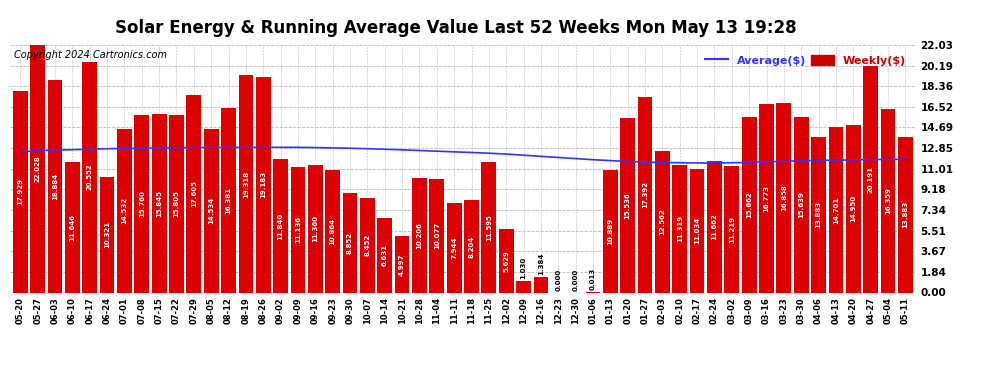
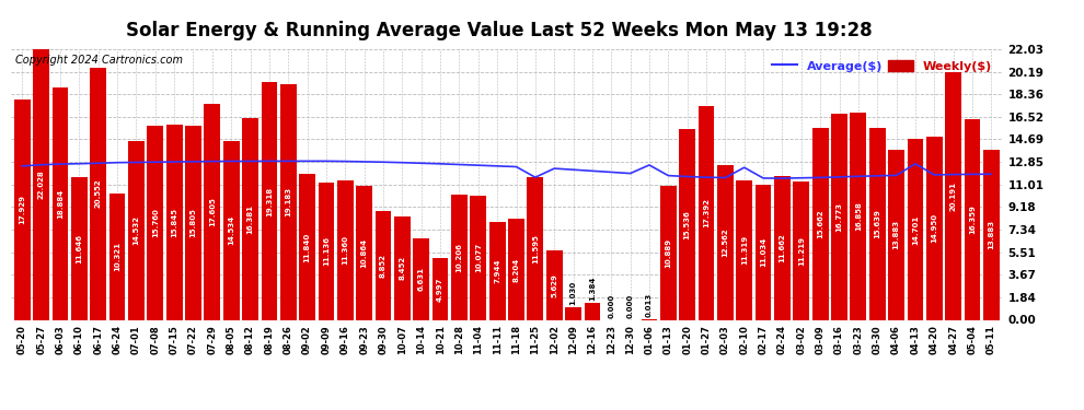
Average($)/11-25: 12.4 -> 11.6
Average($)/01-06: 11.8 -> 12.6
Average($)/02-10: 11.6 -> 12.4
Average($)/04-13: 11.8 -> 12.7
